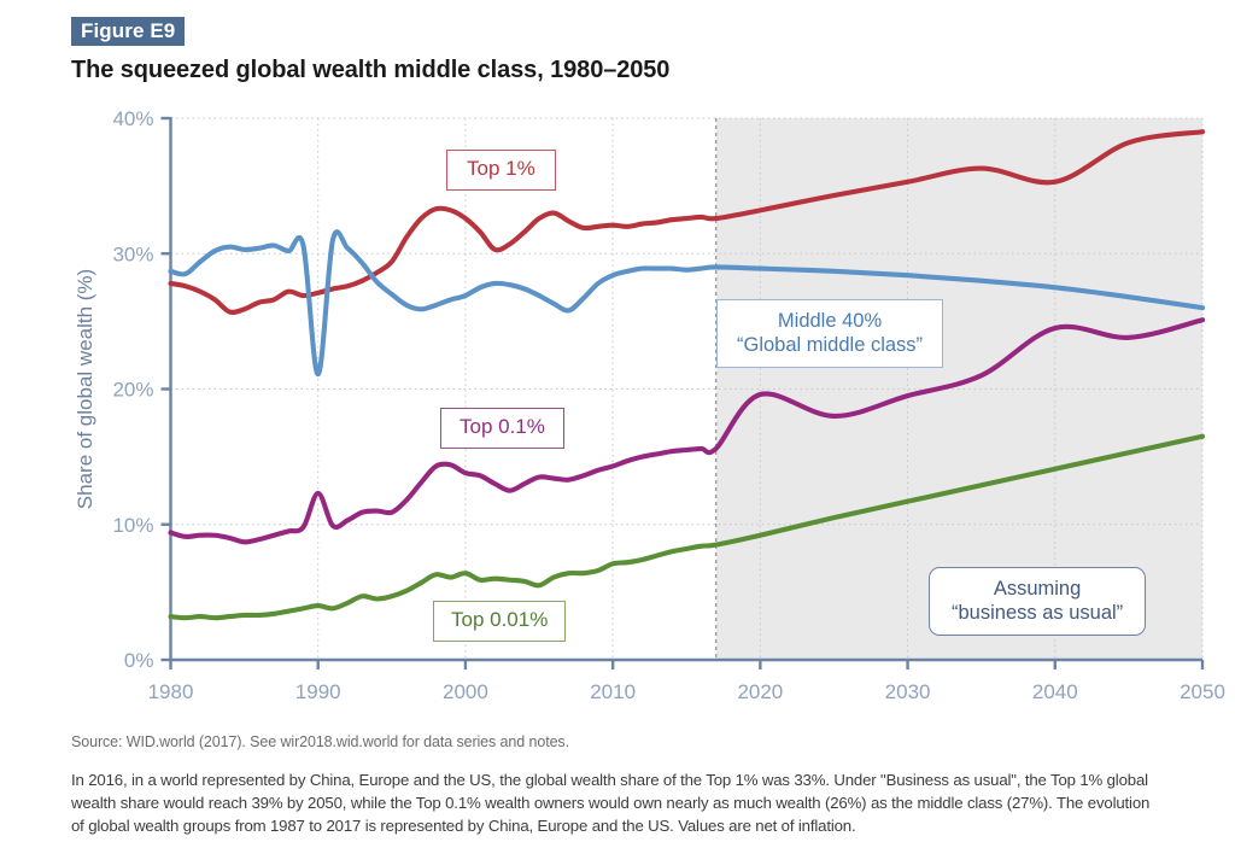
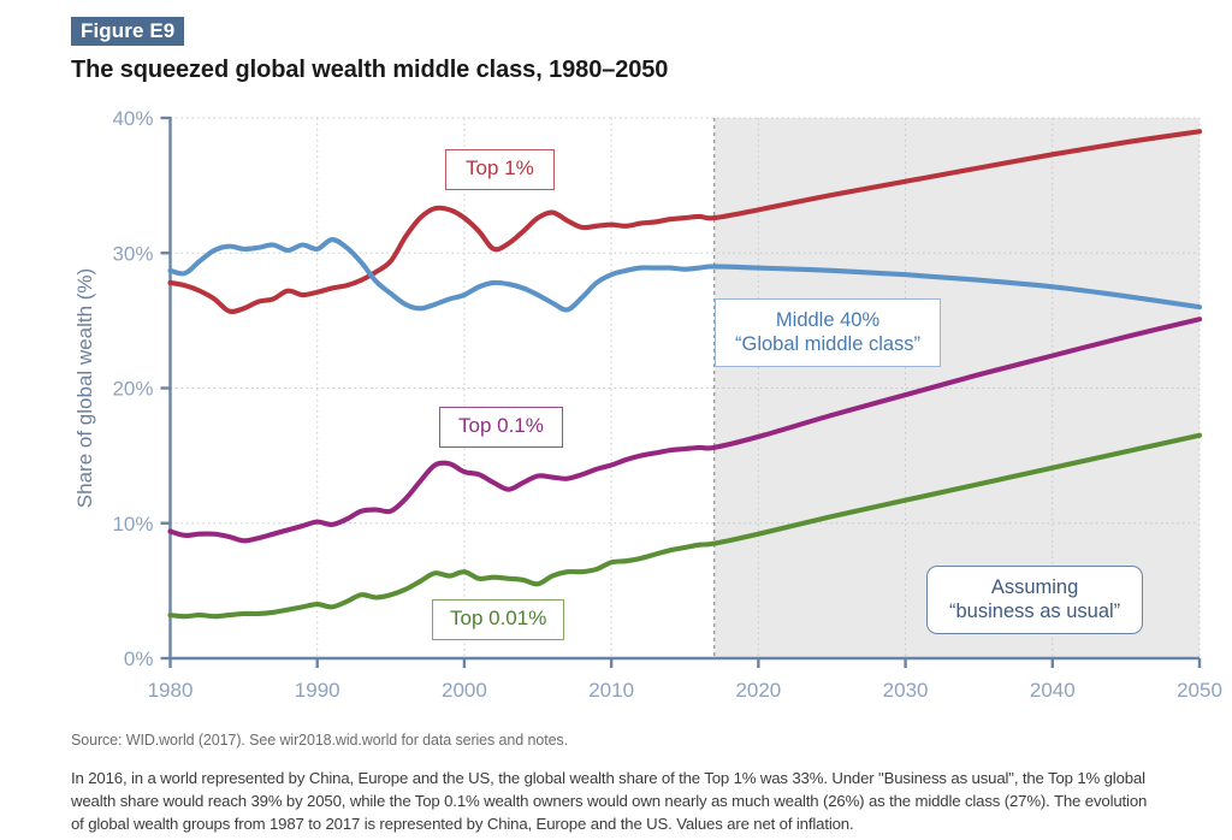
Middle 40%/1990: 21.1% -> 30.3%
Top 0.1%/1990: 12.3% -> 10.1%
Top 0.1%/2020: 19.6% -> 16.4%
Top 1%/2040: 35.3% -> 37.3%
Top 0.1%/2040: 24.5% -> 22.4%
